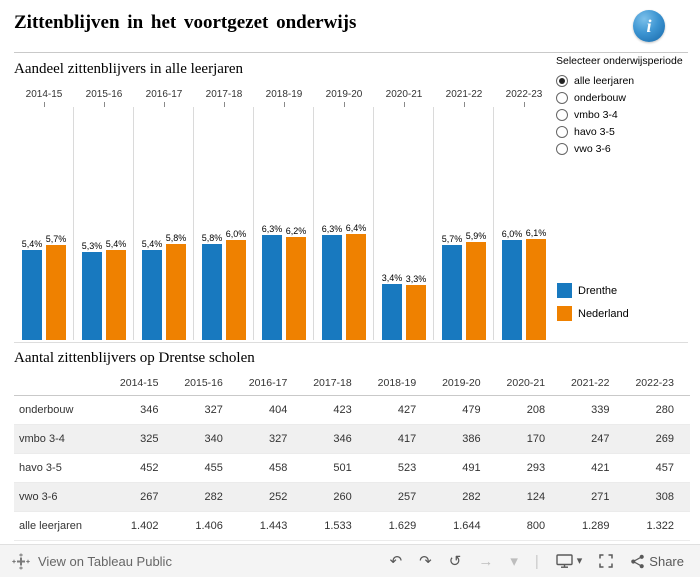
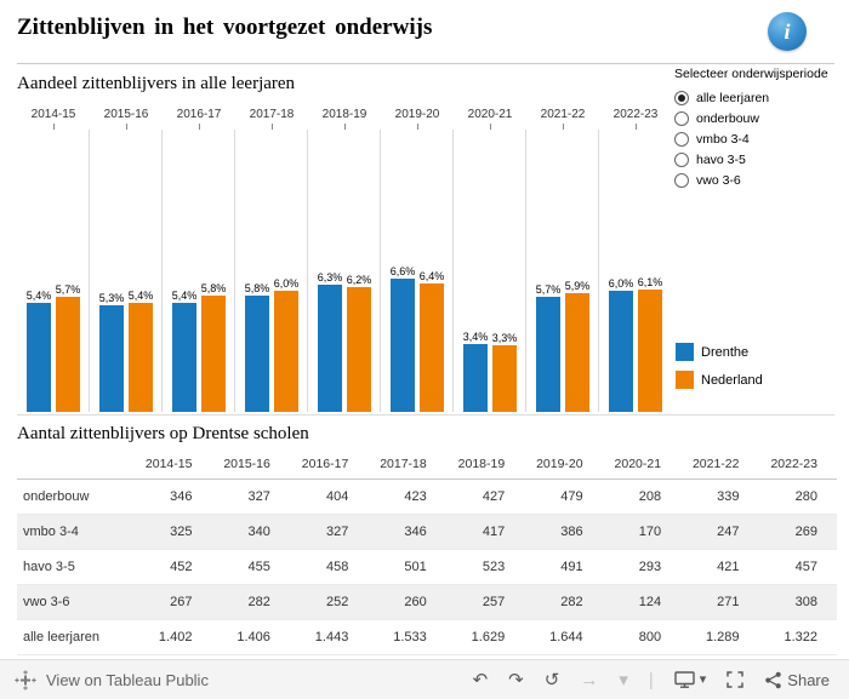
Drenthe/2019-20: 6,3% -> 6,6%
